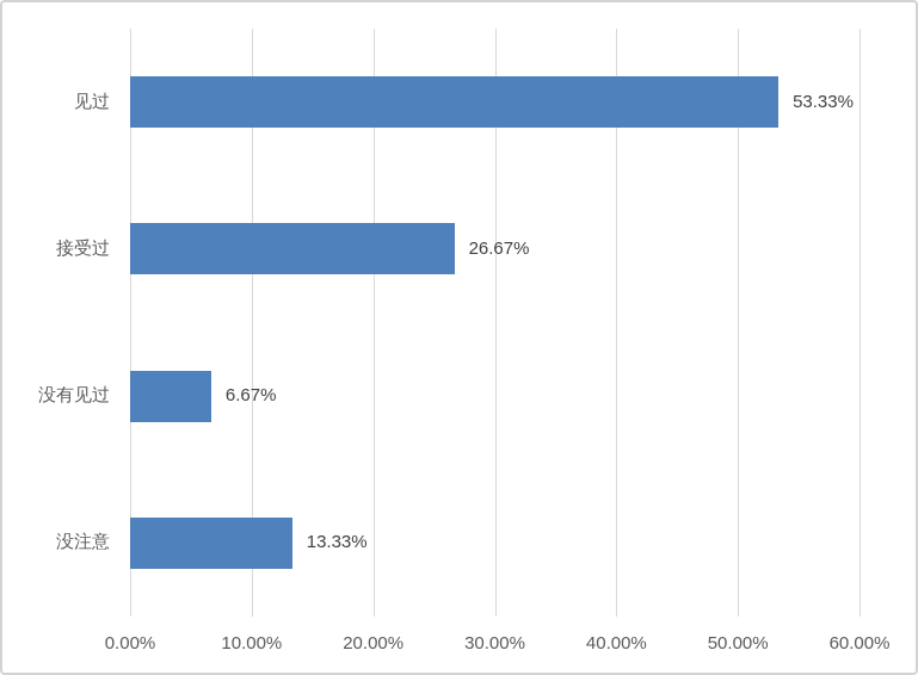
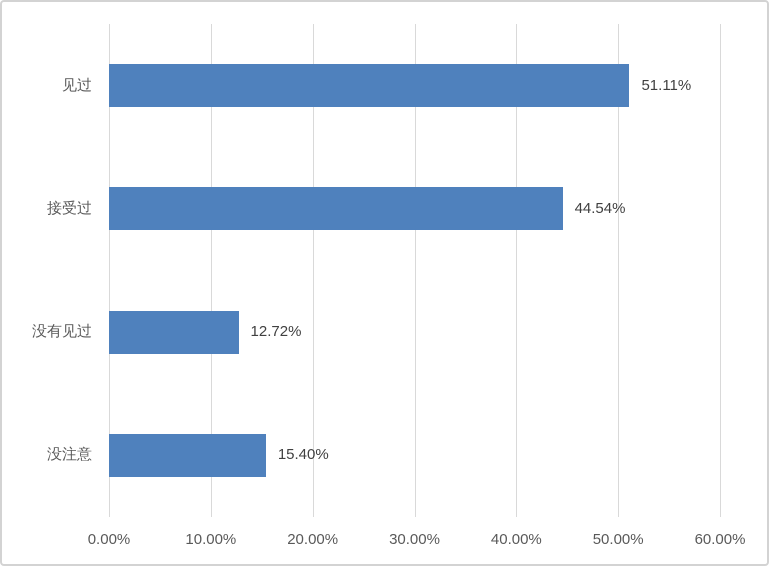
见过: 53.33% -> 51.11%
接受过: 26.67% -> 44.54%
没有见过: 6.67% -> 12.72%
没注意: 13.33% -> 15.40%
